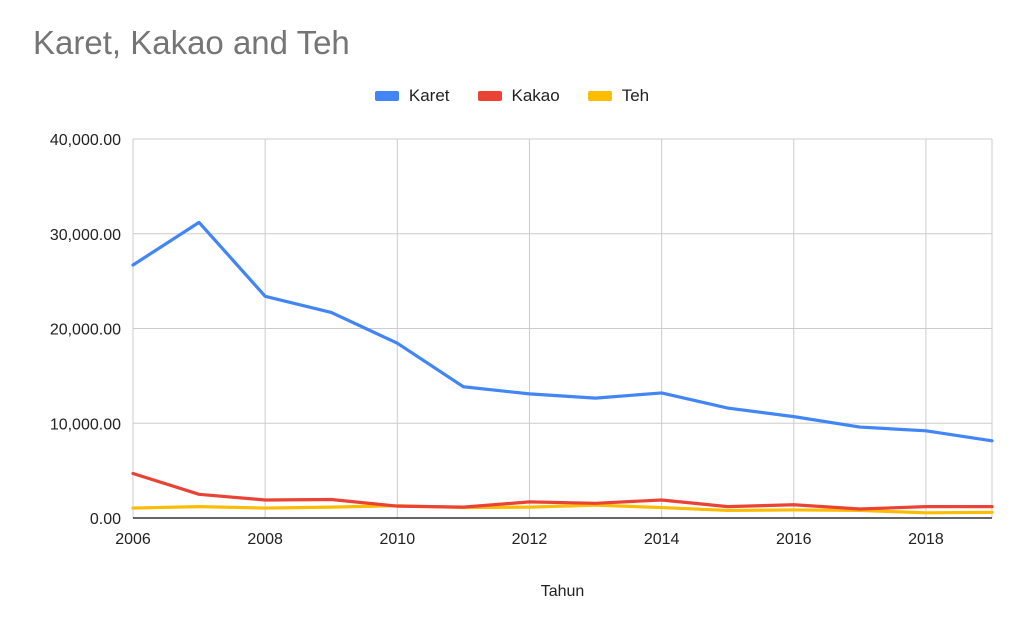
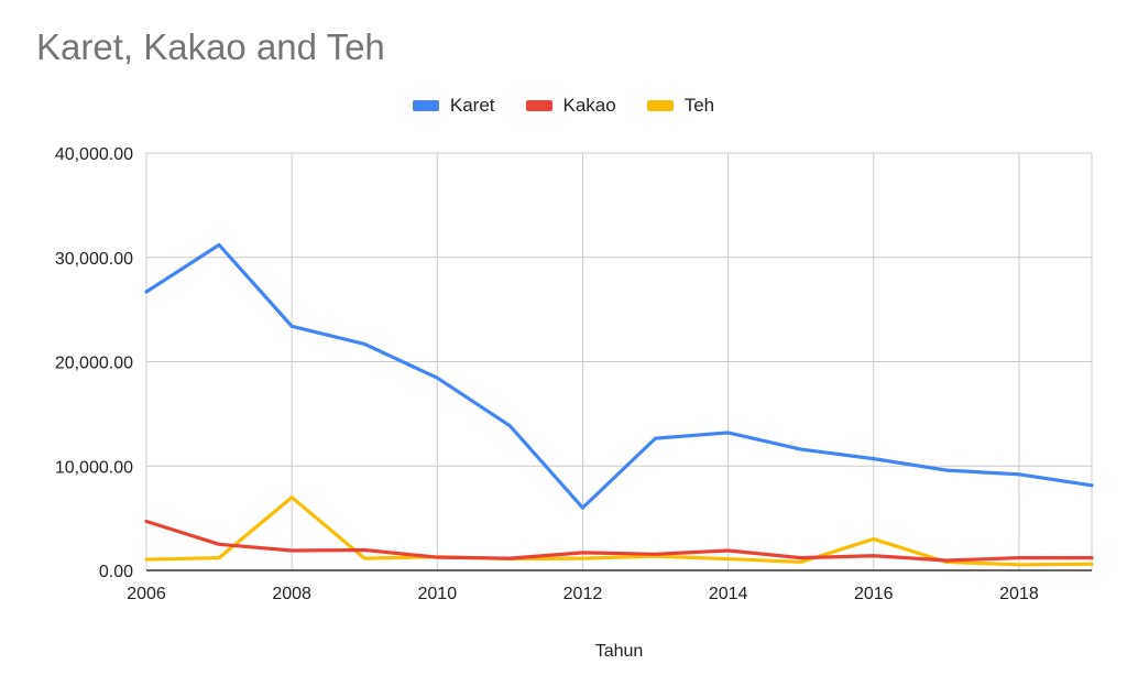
Teh/2008: 1000 -> 7000
Karet/2012: 13000 -> 6000
Teh/2016: 1000 -> 3000
